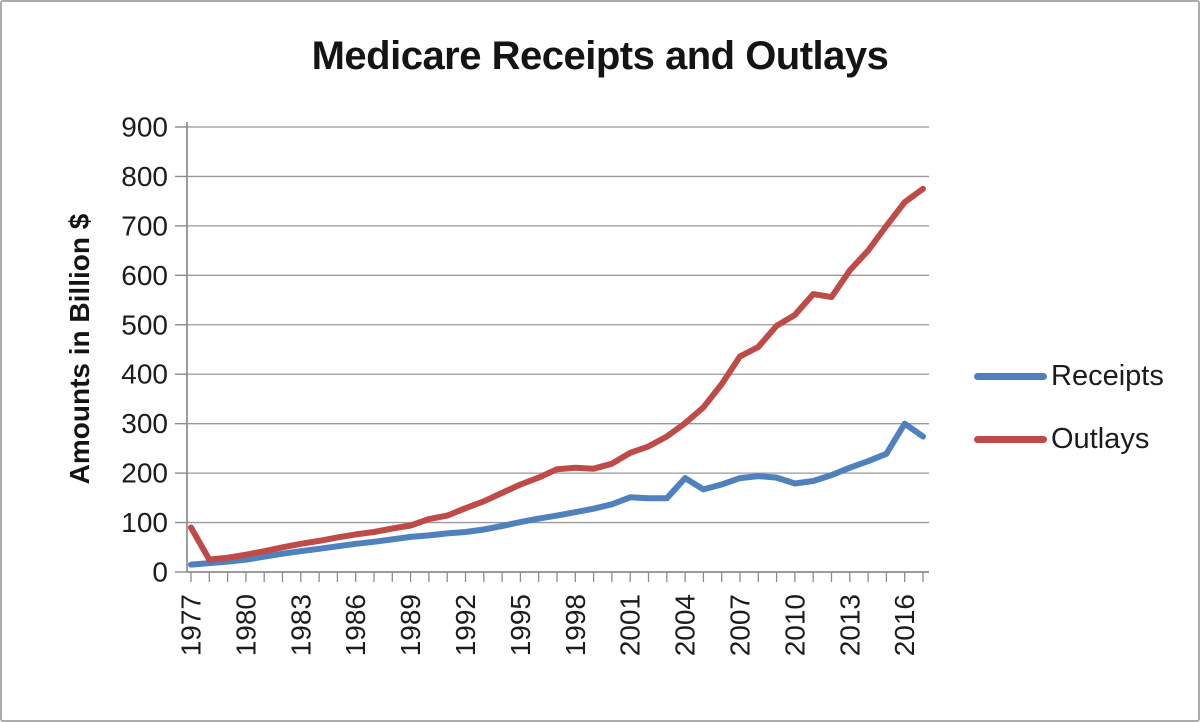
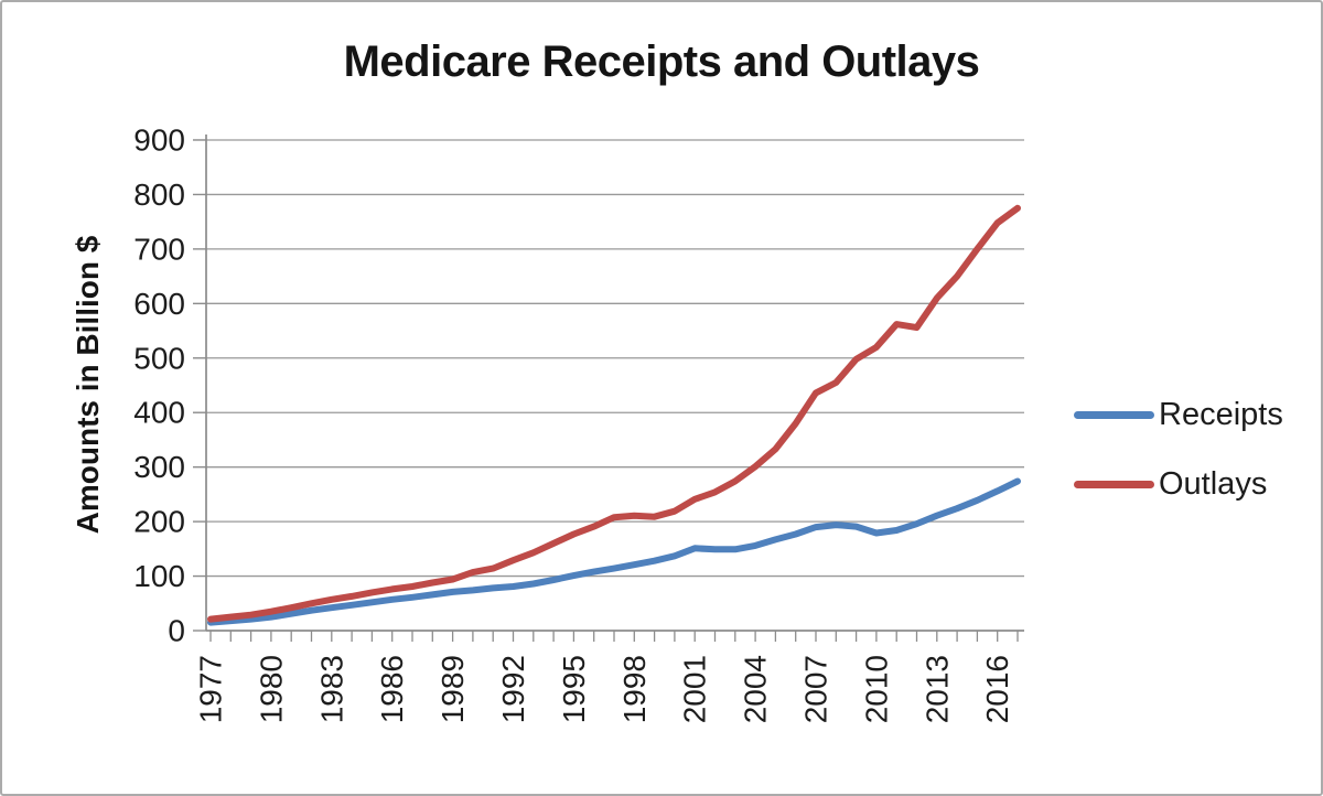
Outlays/1977: 90 -> 20
Receipts/2004: 190 -> 160
Receipts/2016: 300 -> 260
